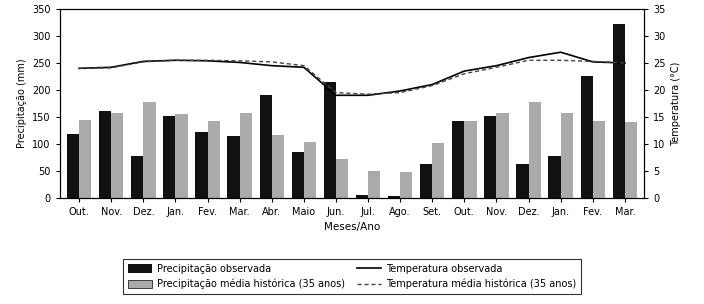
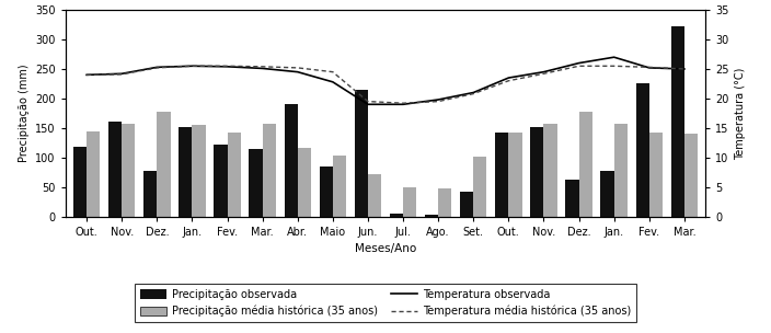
Temperatura observada/Maio: 24.2 -> 22.8
Precipitação observada/Set.: 62 -> 42
